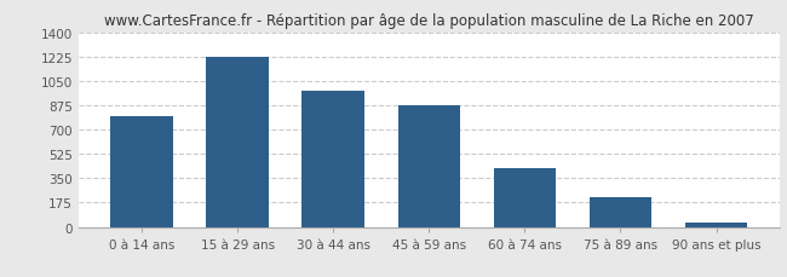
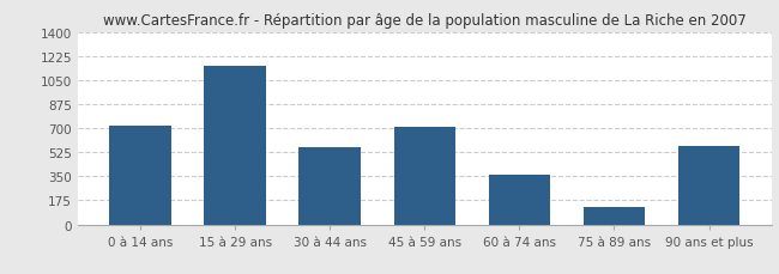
0 à 14 ans: 800 -> 720
15 à 29 ans: 1220 -> 1150
30 à 44 ans: 980 -> 560
45 à 59 ans: 880 -> 710
60 à 74 ans: 420 -> 360
75 à 89 ans: 210 -> 130
90 ans et plus: 30 -> 570
